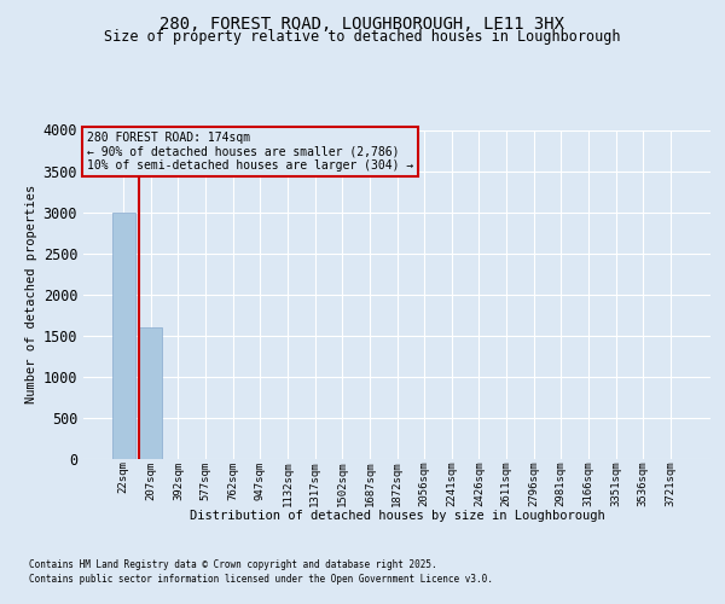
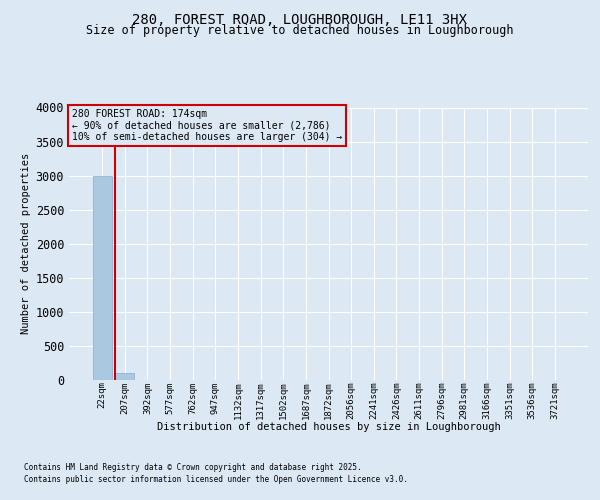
207sqm: 1600 -> 100
